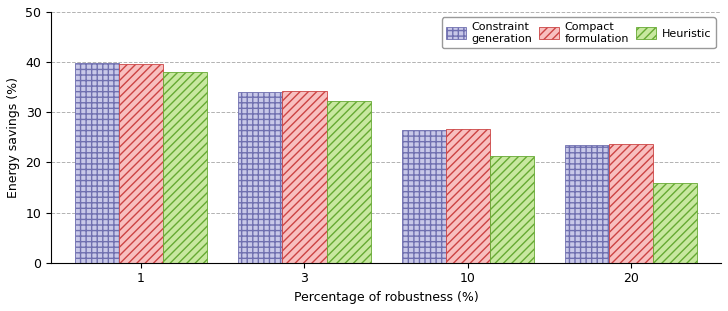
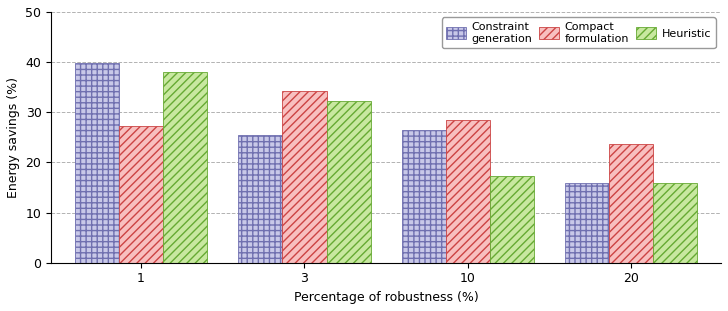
Compact formulation/1: 39.7 -> 27.2
Constraint generation/3: 34.0 -> 25.4
Compact formulation/10: 26.7 -> 28.4
Heuristic/10: 21.3 -> 17.2
Constraint generation/20: 23.5 -> 16.0
